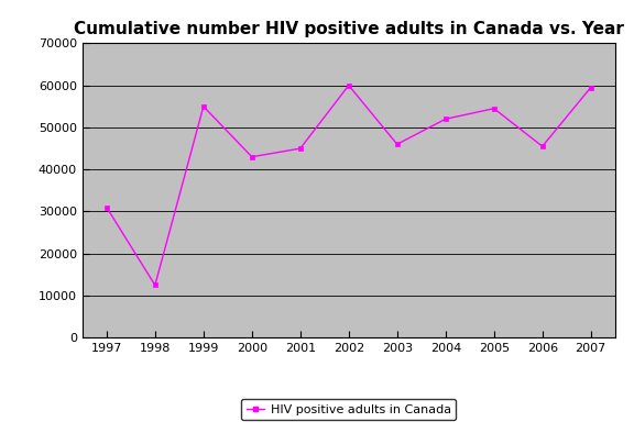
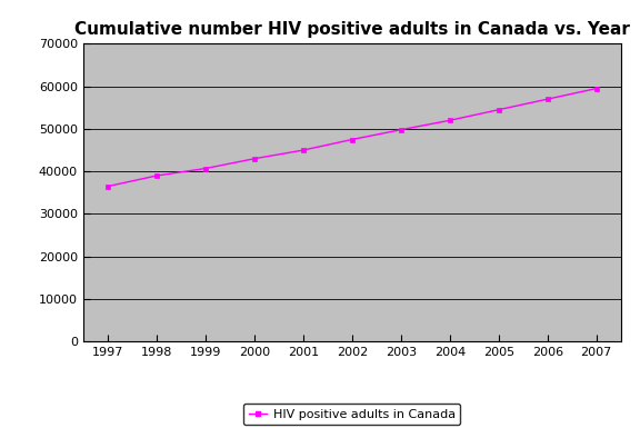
1997: 31000 -> 36500
1998: 12500 -> 39000
1999: 55000 -> 40700
2002: 60000 -> 47500
2003: 46000 -> 49800
2006: 45500 -> 57000
